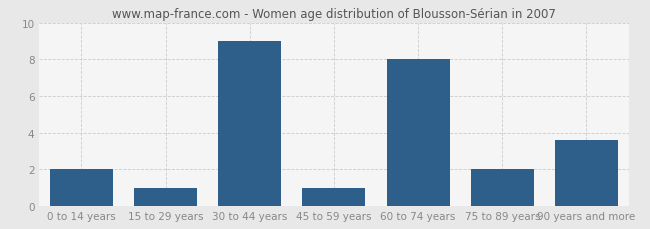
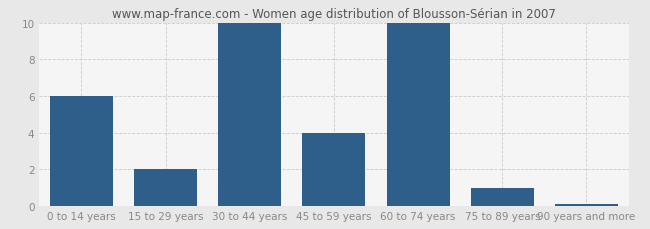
0 to 14 years: 2.0 -> 6.0
15 to 29 years: 1.0 -> 2.0
30 to 44 years: 9.0 -> 10.0
45 to 59 years: 1.0 -> 4.0
60 to 74 years: 8.0 -> 10.0
75 to 89 years: 2.0 -> 1.0
90 years and more: 3.6 -> 0.1
